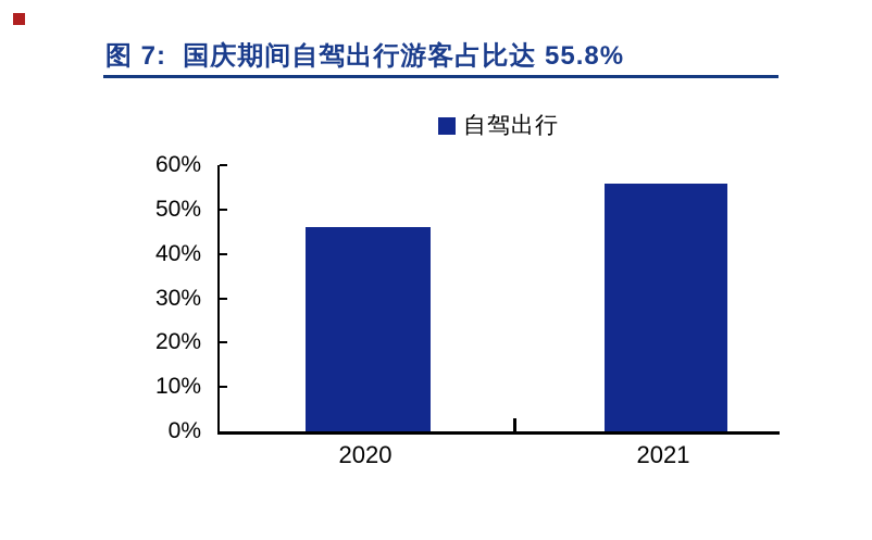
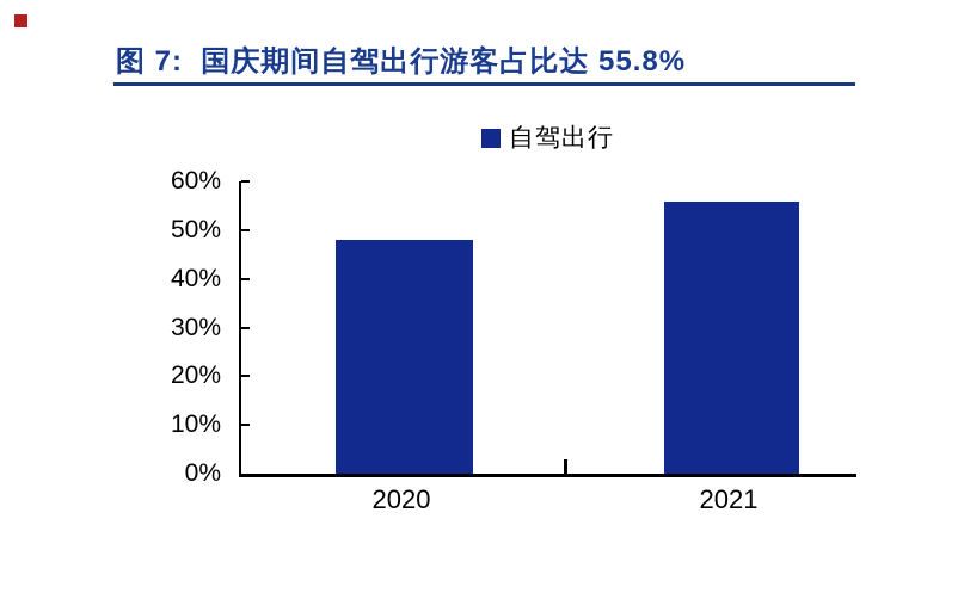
2020: 46% -> 48%
